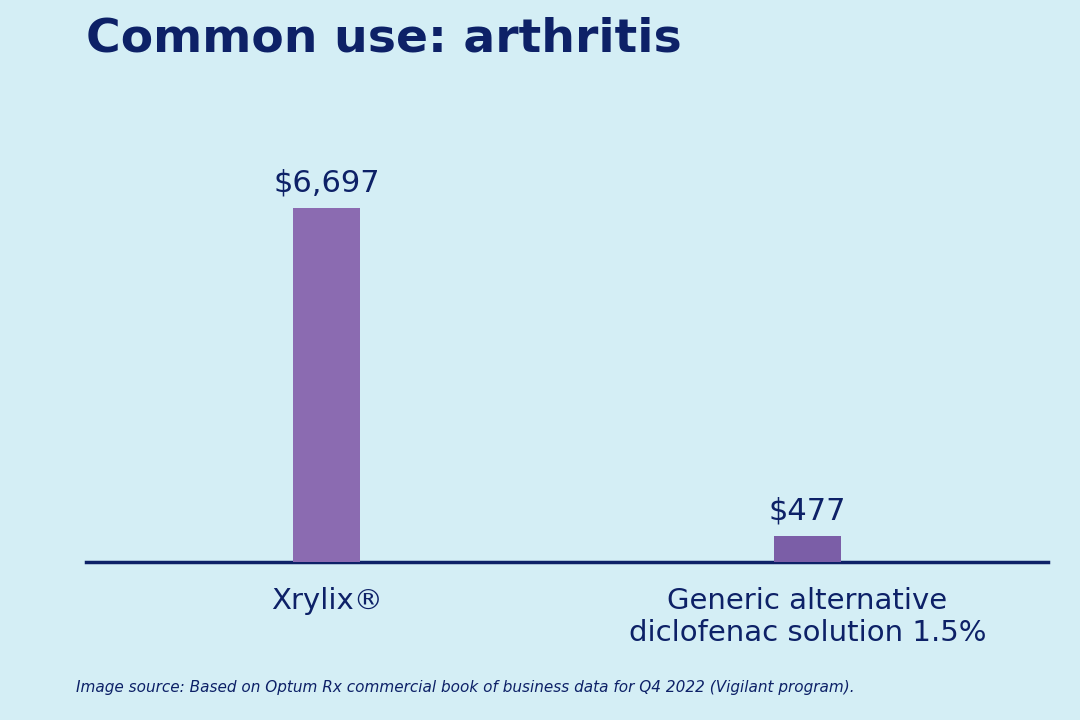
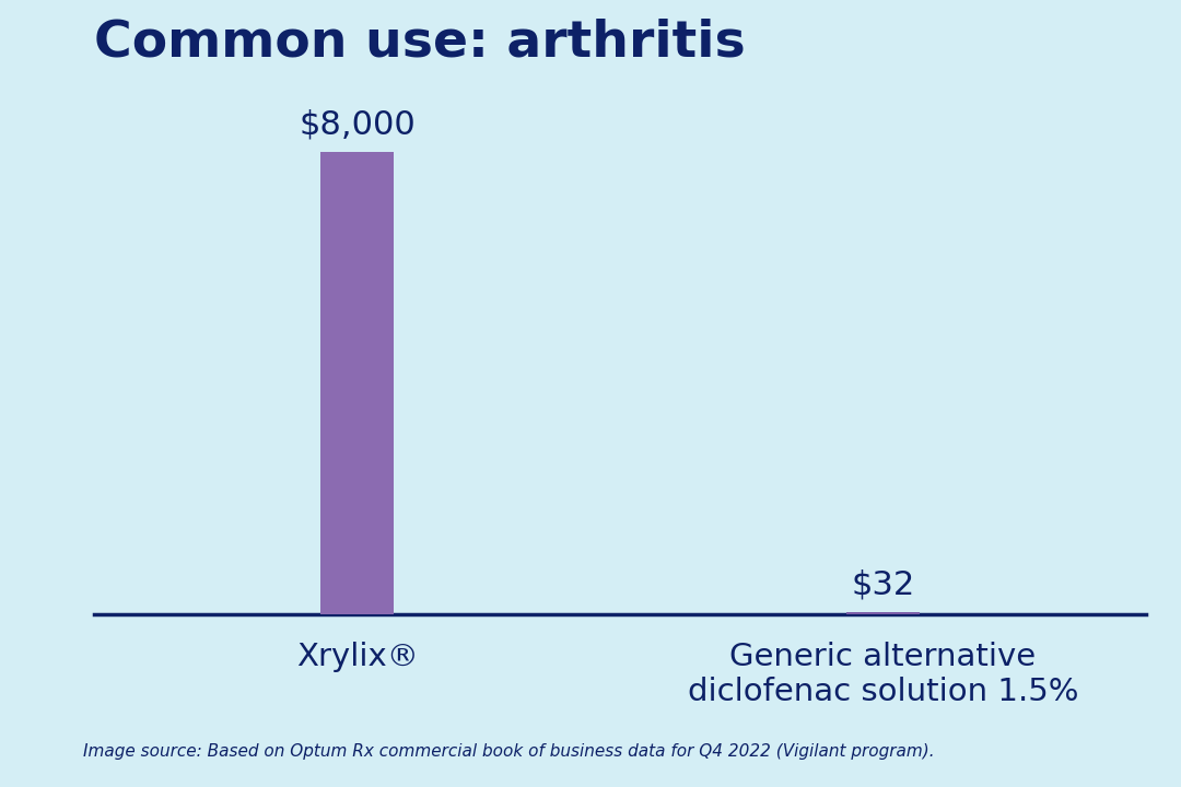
Xrylix®: $6,697 -> $8,000
Generic alternative diclofenac solution 1.5%: $477 -> $32
